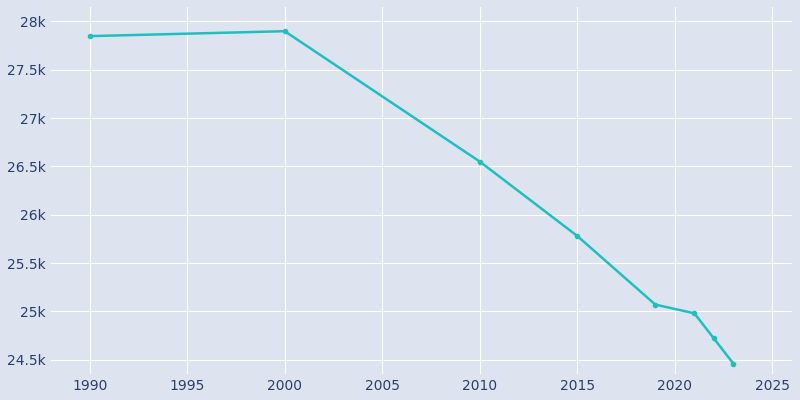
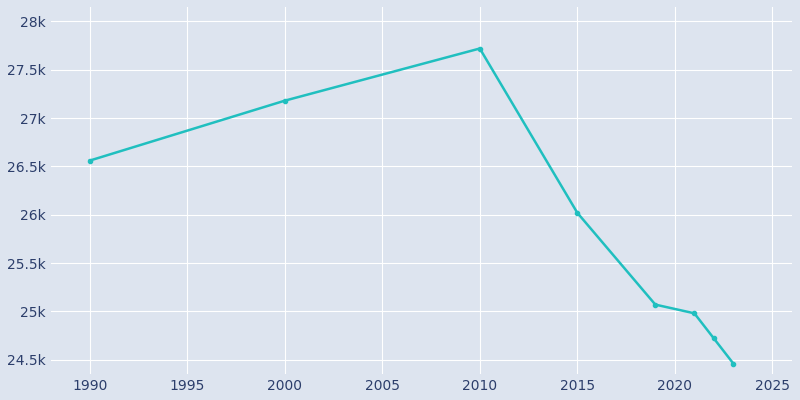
1990: 27.85k -> 26.56k
2000: 27.90k -> 27.18k
2010: 26.55k -> 27.72k
2015: 25.78k -> 26.02k
